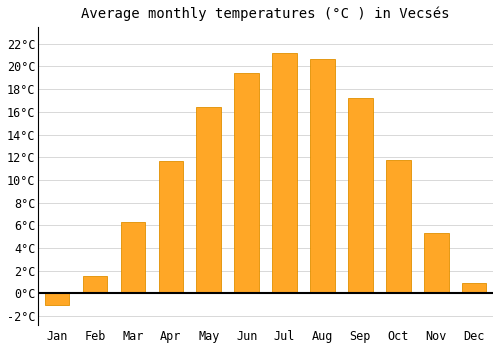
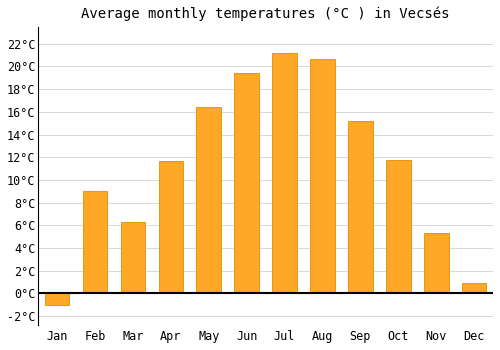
Feb: 1.5°C -> 9.0°C
Sep: 17.2°C -> 15.2°C
